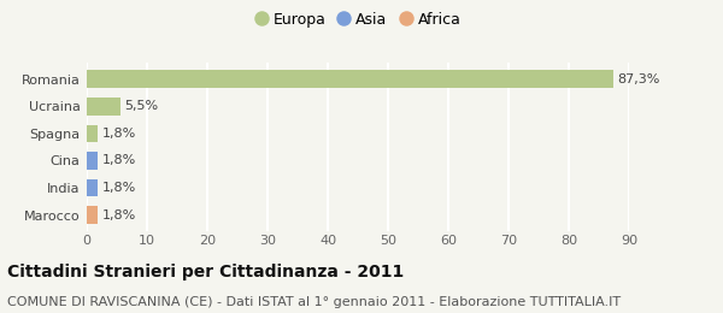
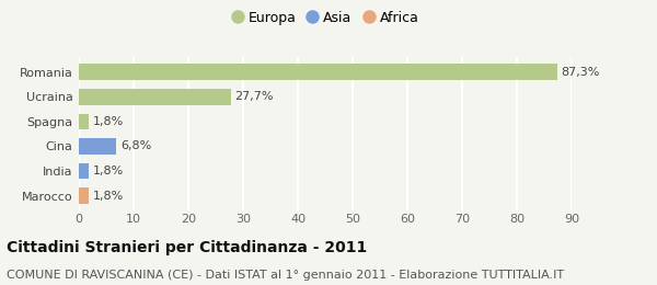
Ucraina: 5,5% -> 27,7%
Cina: 1,8% -> 6,8%
